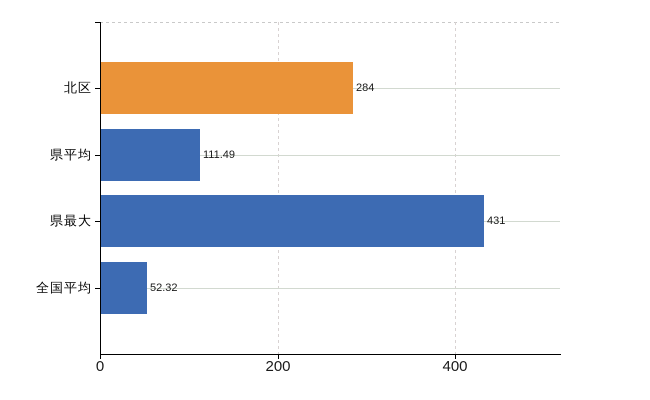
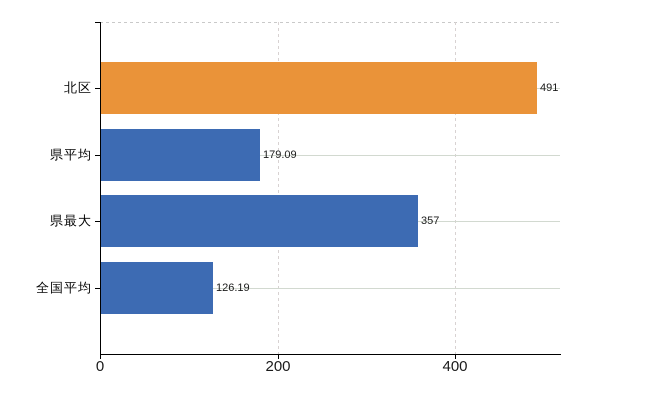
北区: 284 -> 491
県平均: 111.49 -> 179.09
県最大: 431 -> 357
全国平均: 52.32 -> 126.19
